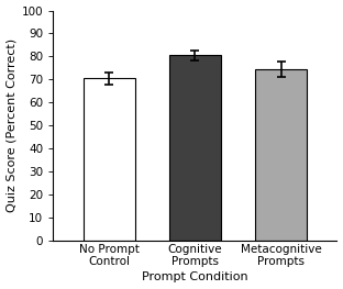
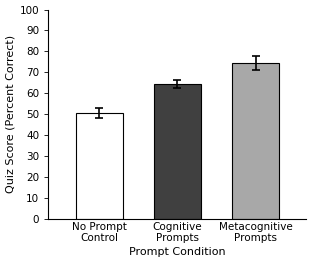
No Prompt Control: 70.5 -> 50.5
Cognitive Prompts: 80.5 -> 64.5
